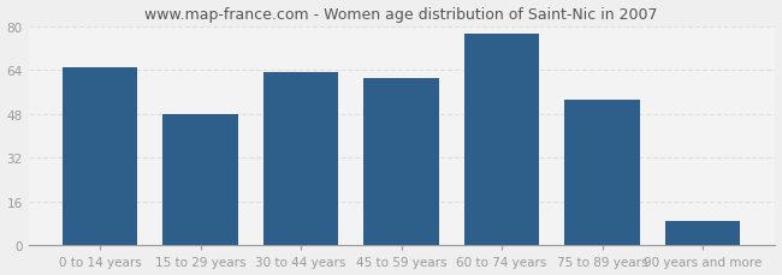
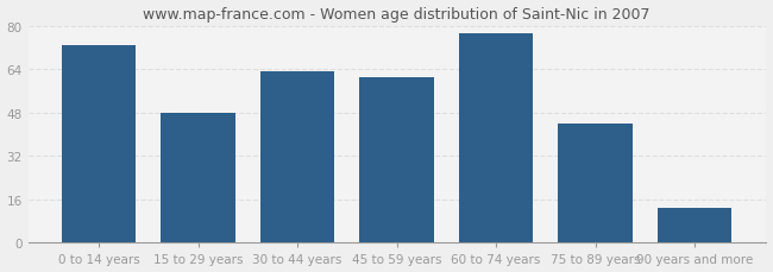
0 to 14 years: 65 -> 73
75 to 89 years: 53 -> 44
90 years and more: 9 -> 13
